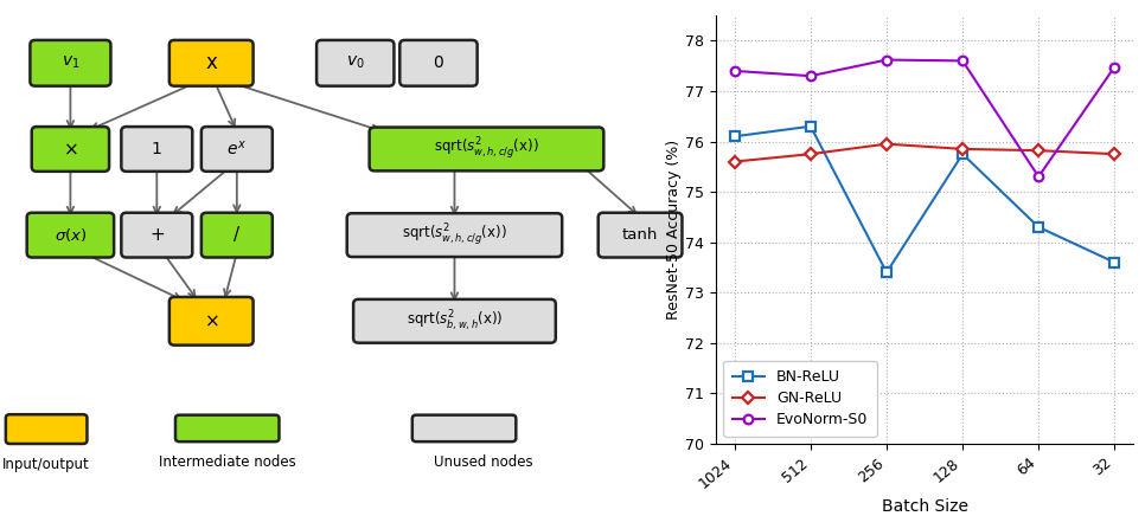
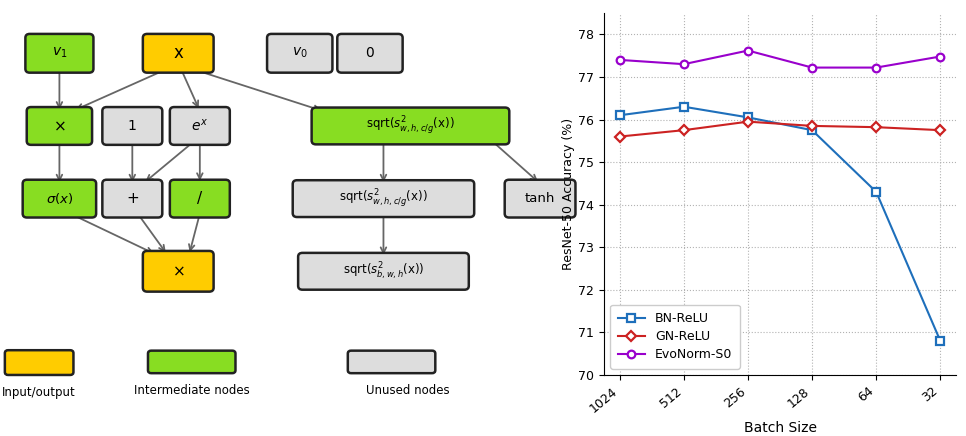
BN-ReLU/256: 73.40 -> 76.05
EvoNorm-S0/128: 77.60 -> 77.22
EvoNorm-S0/64: 75.30 -> 77.22
BN-ReLU/32: 73.60 -> 70.80
